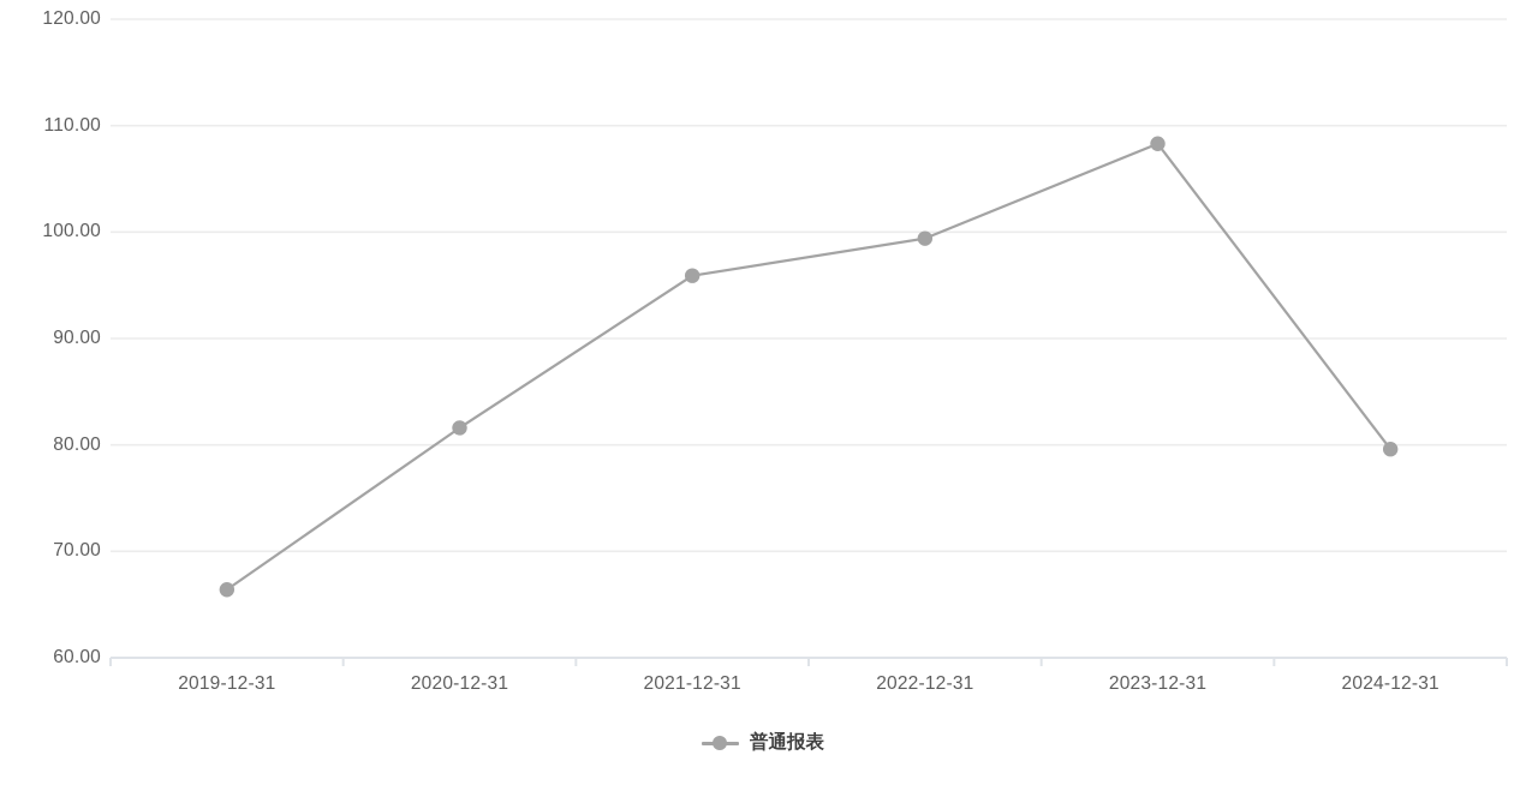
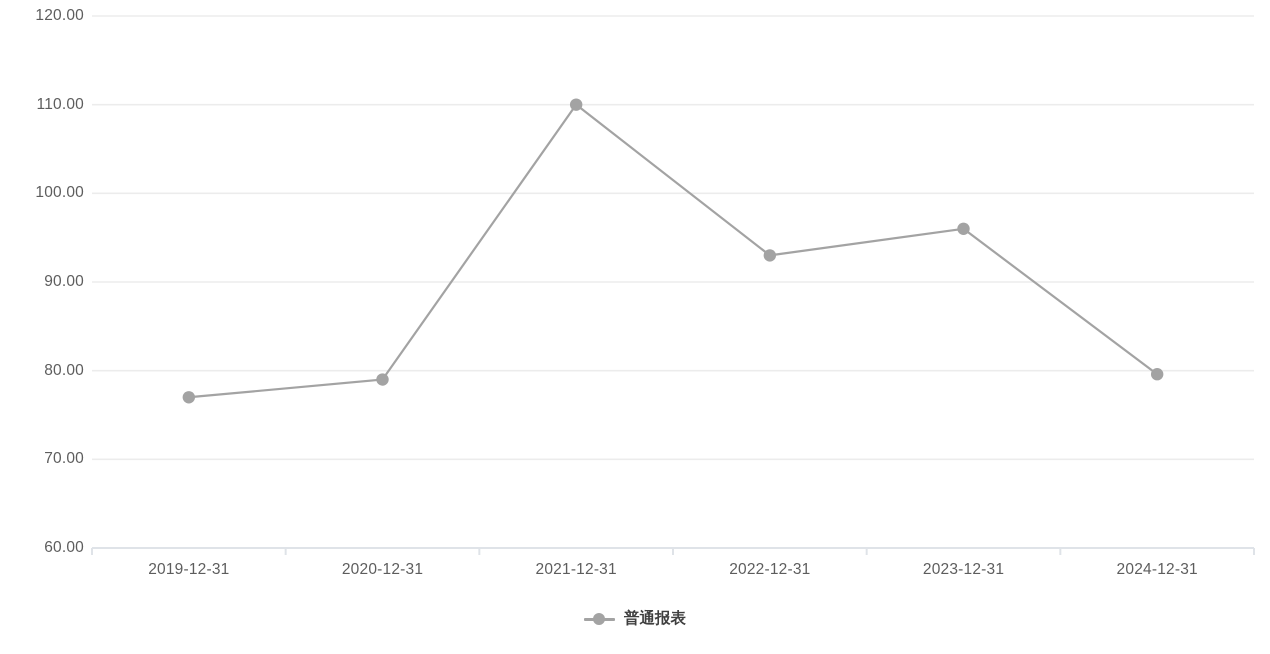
2019-12-31: 66 -> 77
2020-12-31: 82 -> 79
2021-12-31: 96 -> 110
2022-12-31: 99 -> 93
2023-12-31: 108 -> 96
